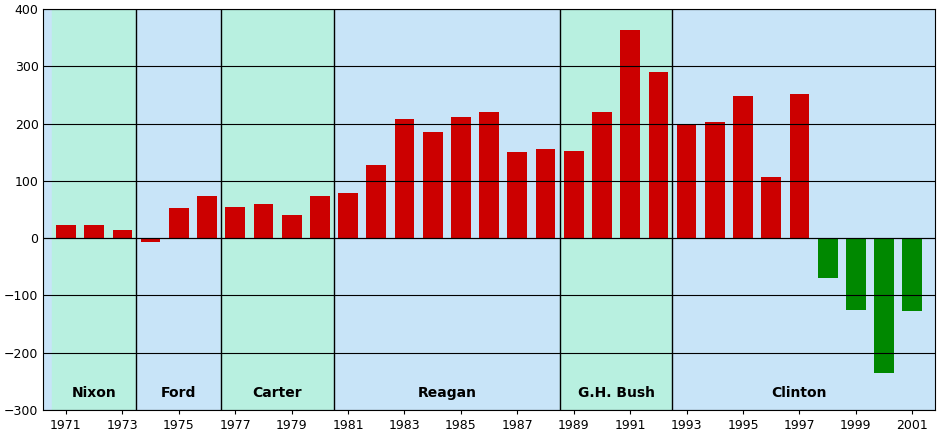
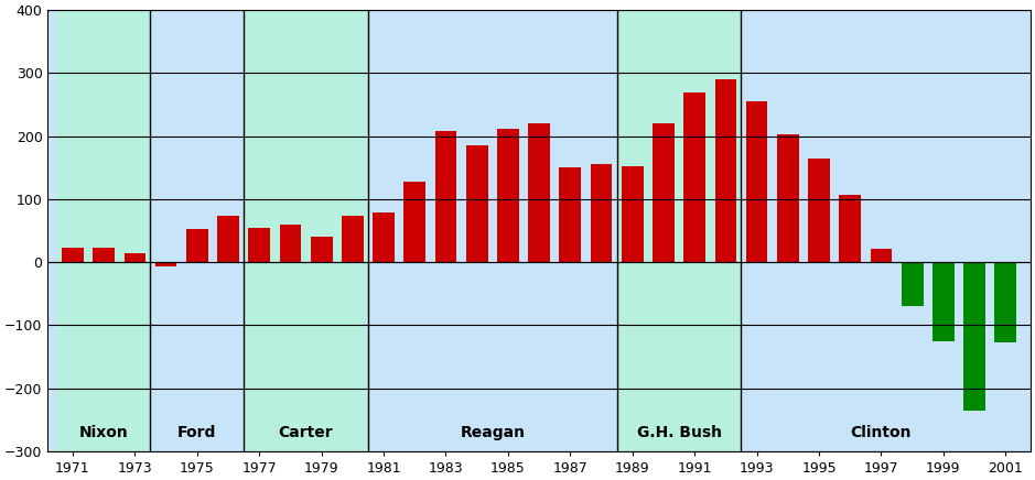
1991: 364 -> 269
1993: 198 -> 255
1995: 248 -> 164
1997: 252 -> 22
